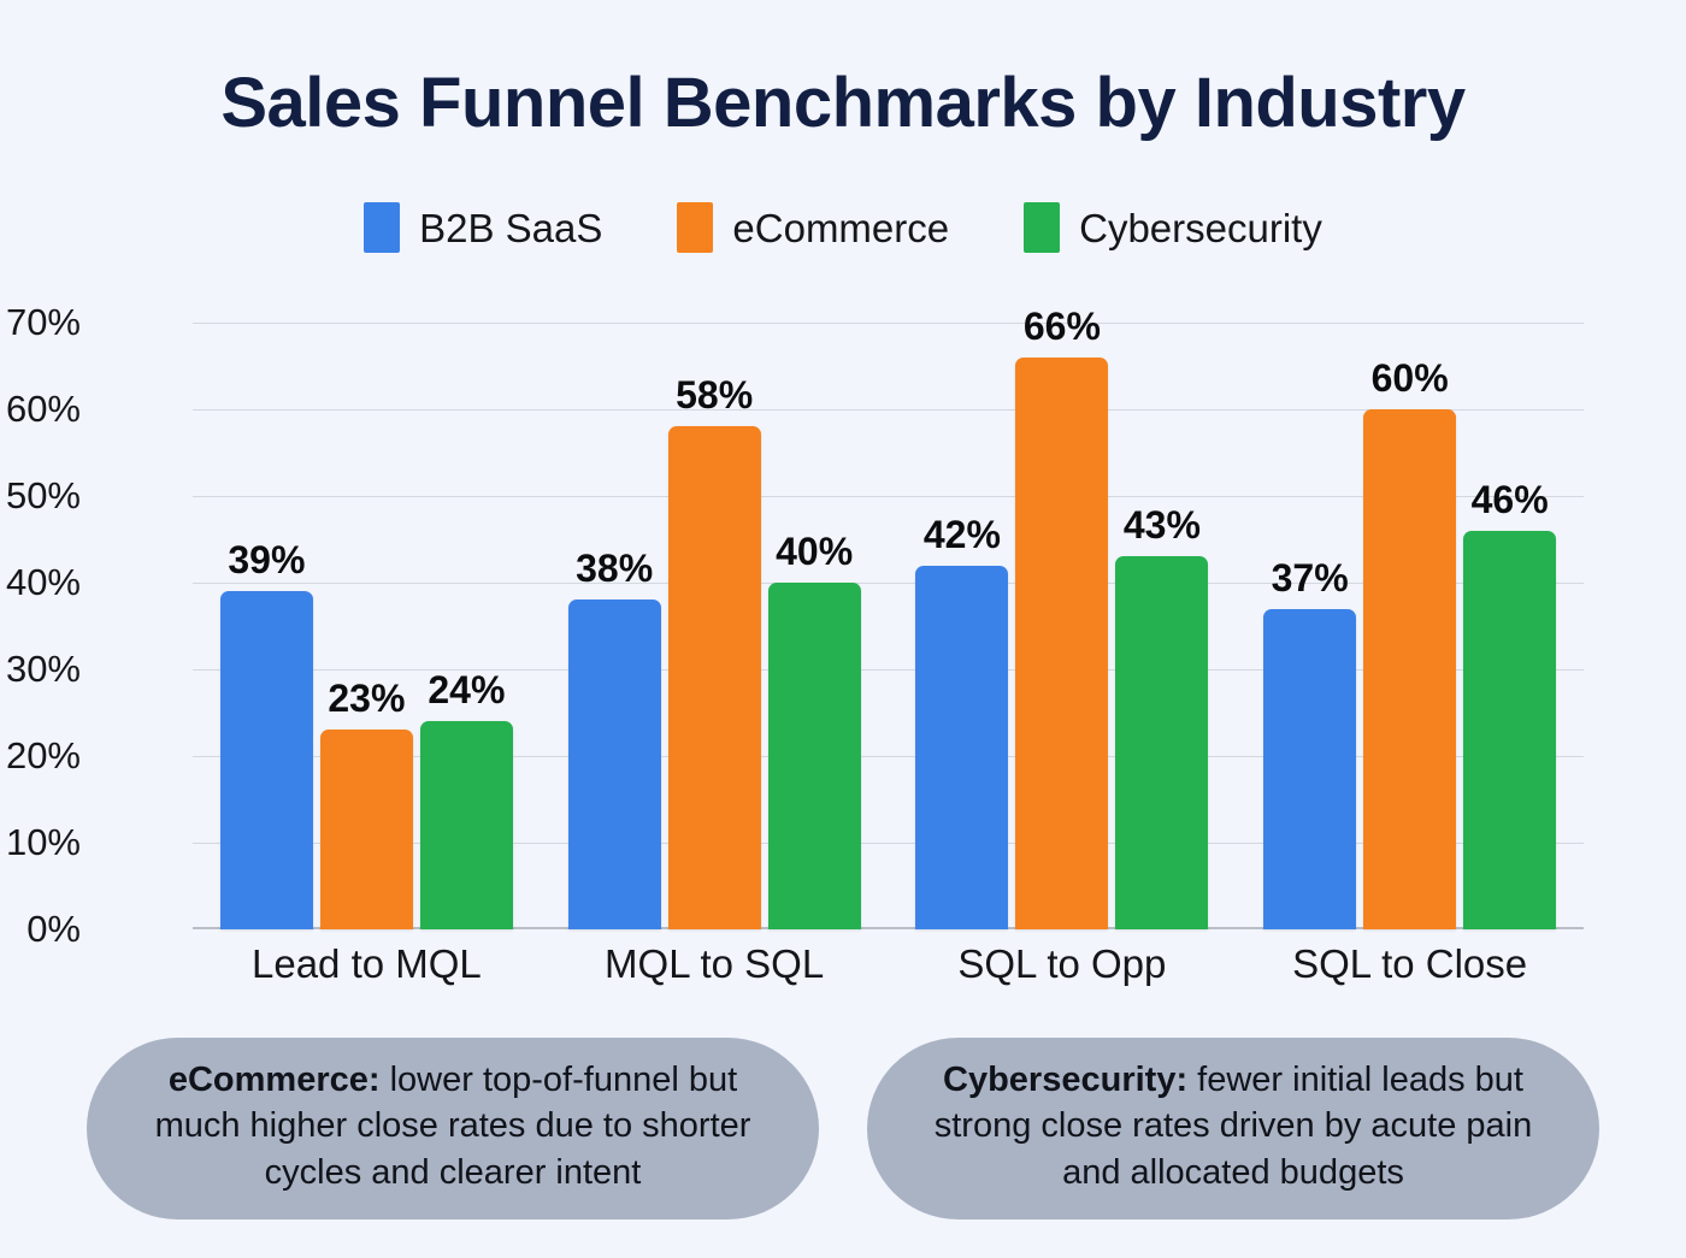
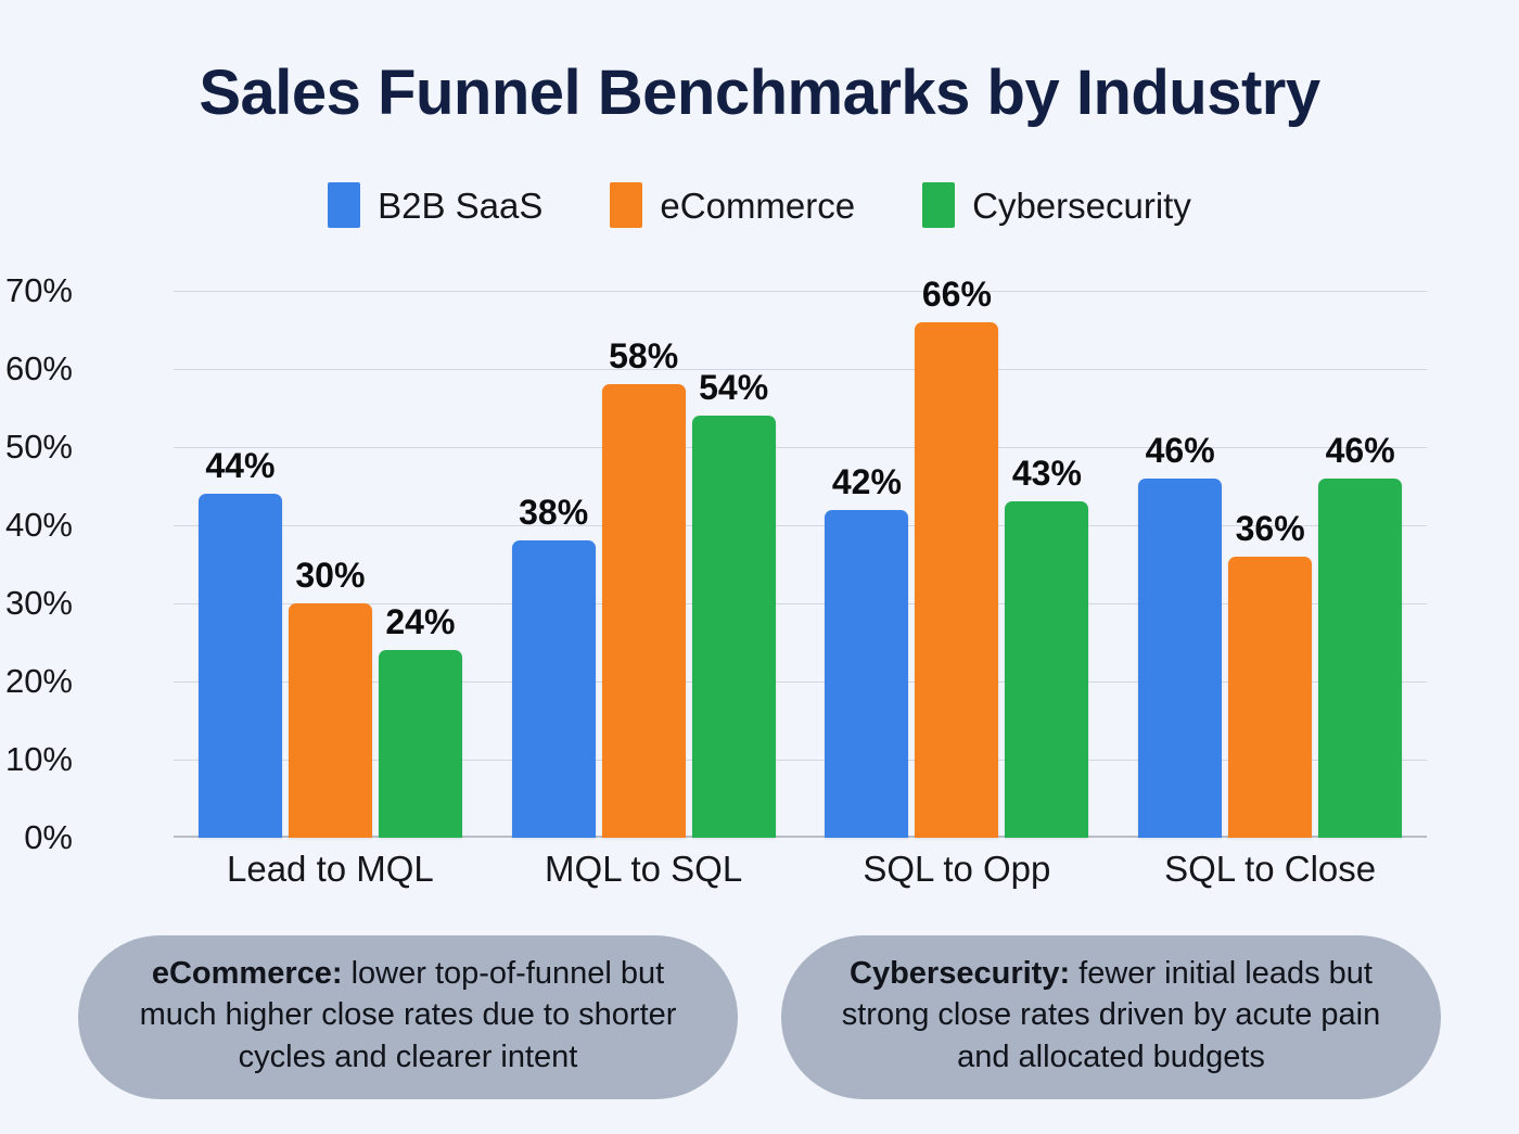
B2B SaaS/Lead to MQL: 39% -> 44%
eCommerce/Lead to MQL: 23% -> 30%
Cybersecurity/MQL to SQL: 40% -> 54%
B2B SaaS/SQL to Close: 37% -> 46%
eCommerce/SQL to Close: 60% -> 36%
